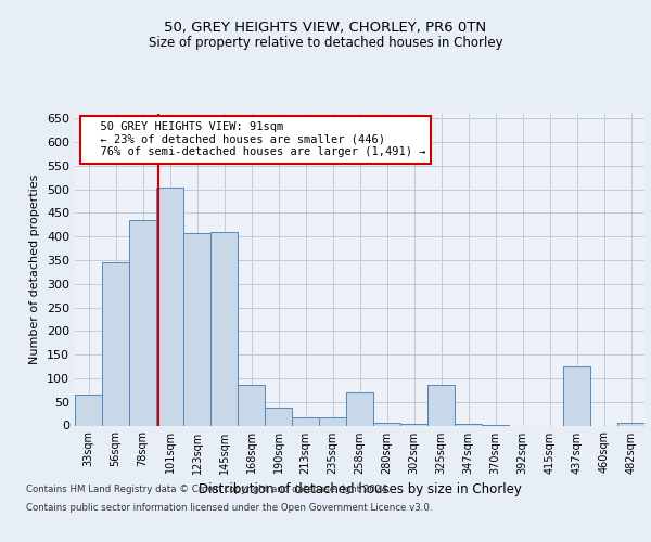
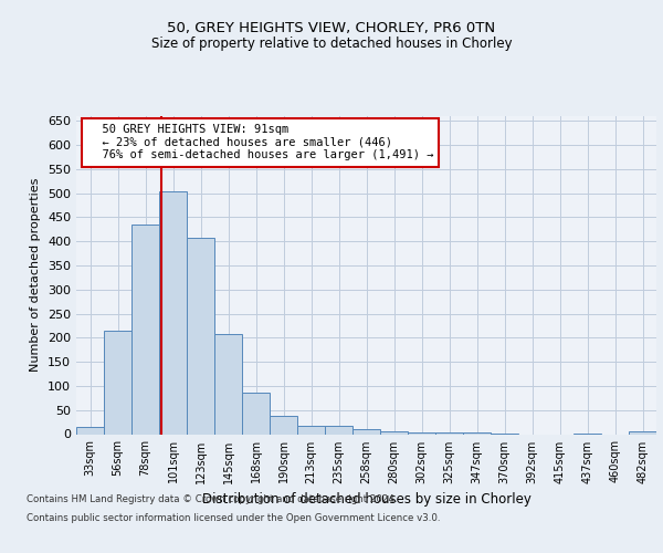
33sqm: 65 -> 15
56sqm: 345 -> 215
145sqm: 410 -> 207
258sqm: 70 -> 10
325sqm: 85 -> 4
437sqm: 125 -> 1
